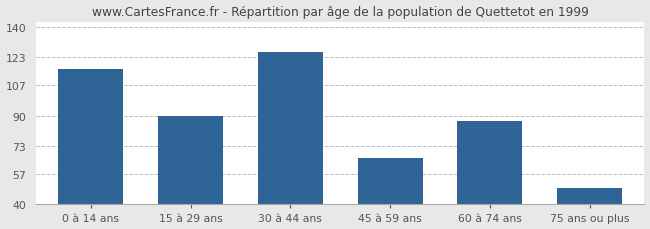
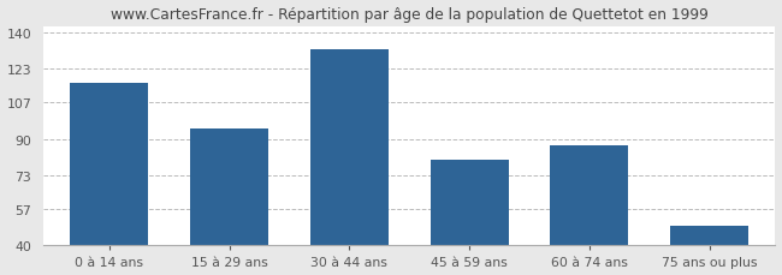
15 à 29 ans: 90 -> 95
30 à 44 ans: 126 -> 132
45 à 59 ans: 66 -> 80
